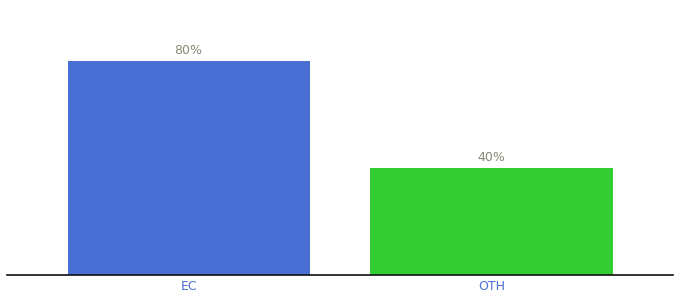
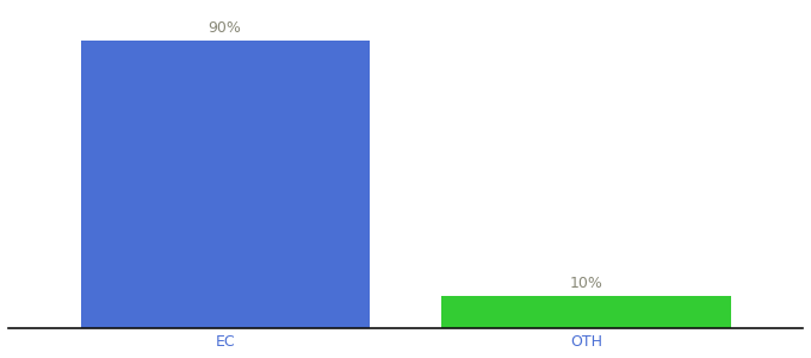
EC: 80% -> 90%
OTH: 40% -> 10%
